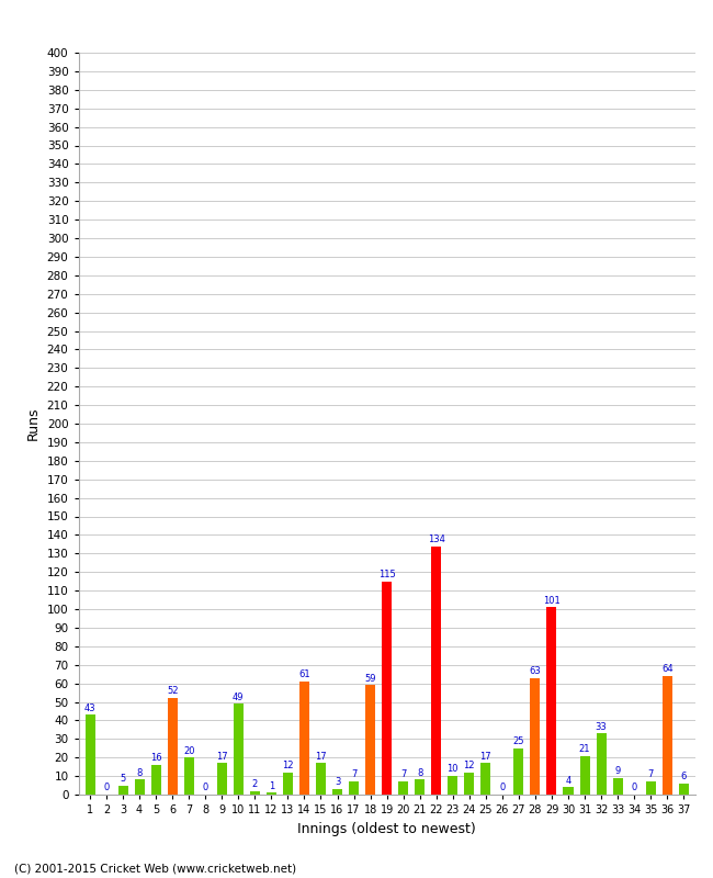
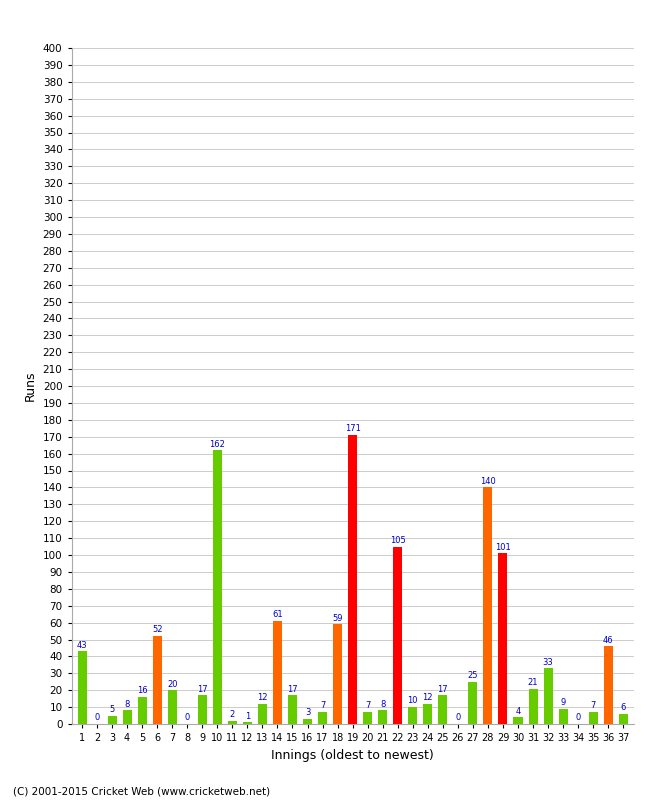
10: 49 -> 162
19: 115 -> 171
22: 134 -> 105
28: 63 -> 140
36: 64 -> 46
